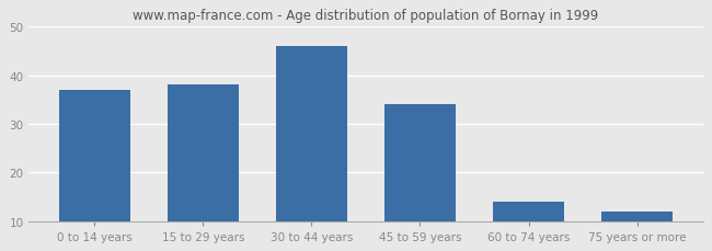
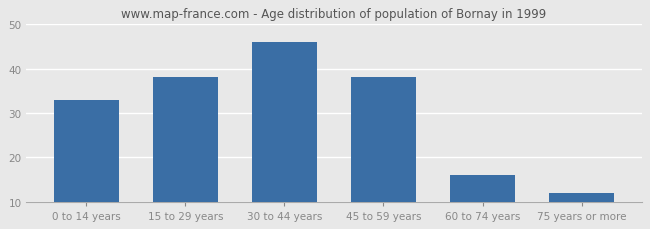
0 to 14 years: 37 -> 33
45 to 59 years: 34 -> 38
60 to 74 years: 14 -> 16
